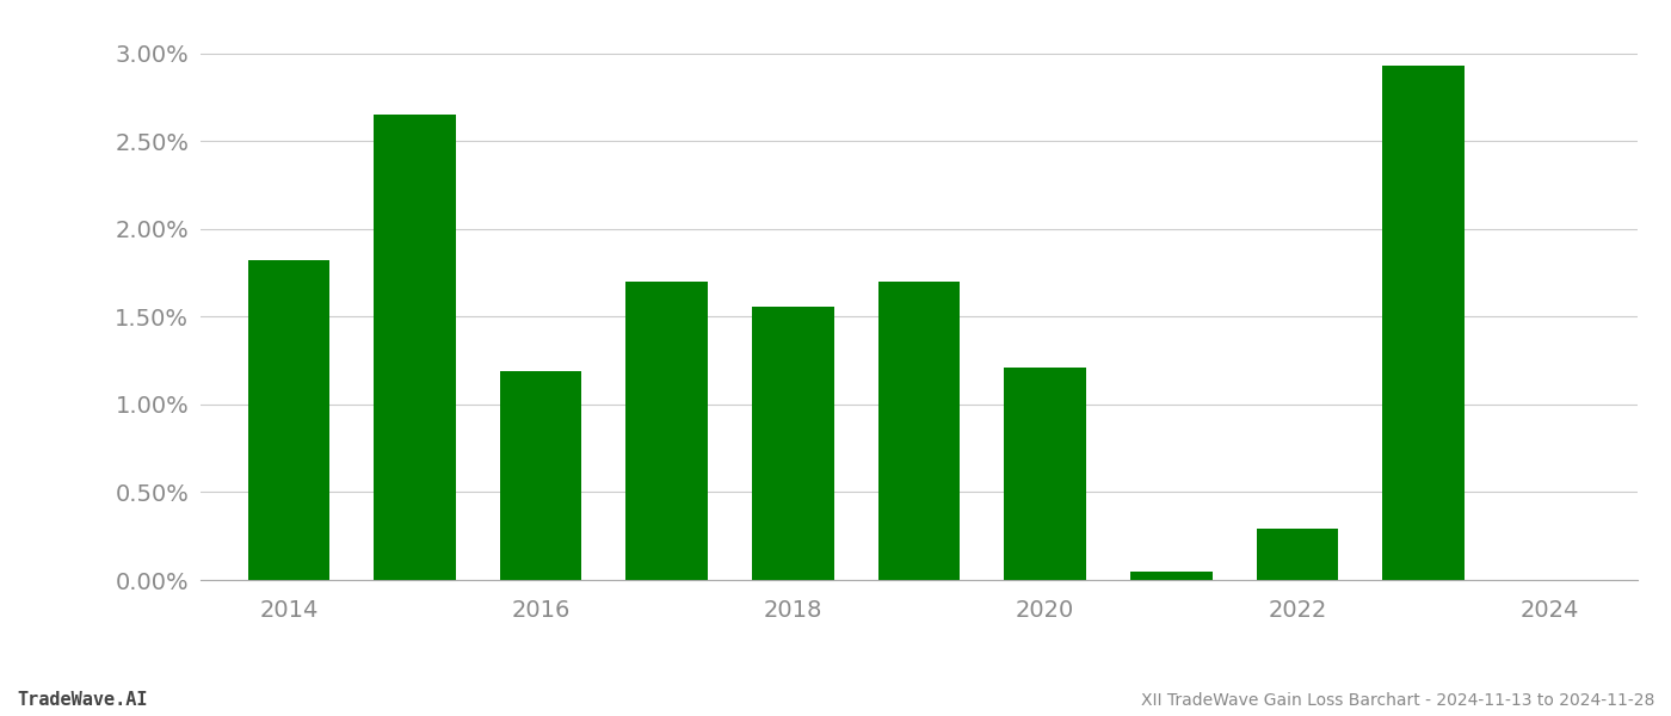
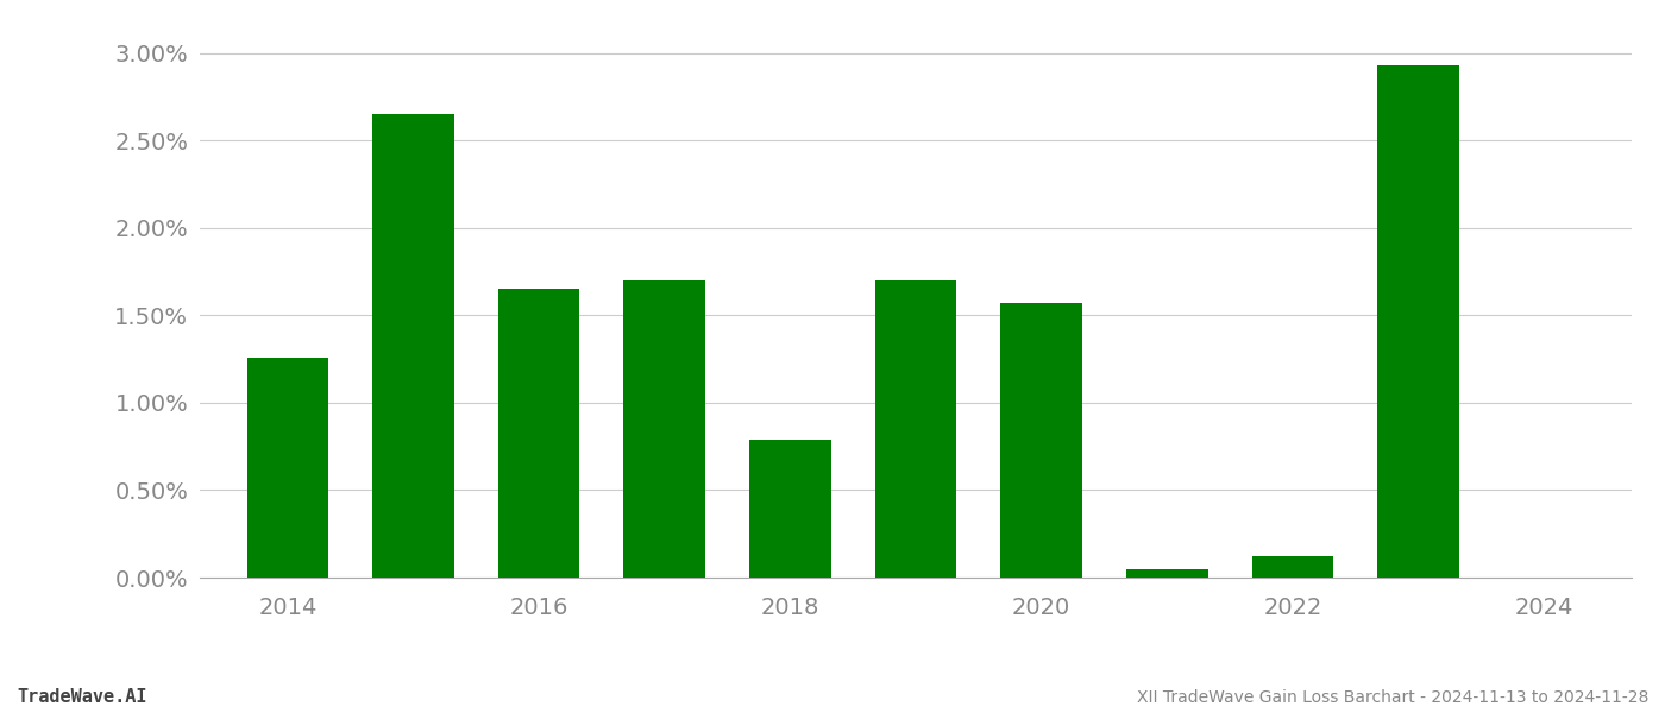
2014: 1.82% -> 1.26%
2016: 1.19% -> 1.65%
2018: 1.56% -> 0.79%
2020: 1.21% -> 1.57%
2022: 0.29% -> 0.12%
